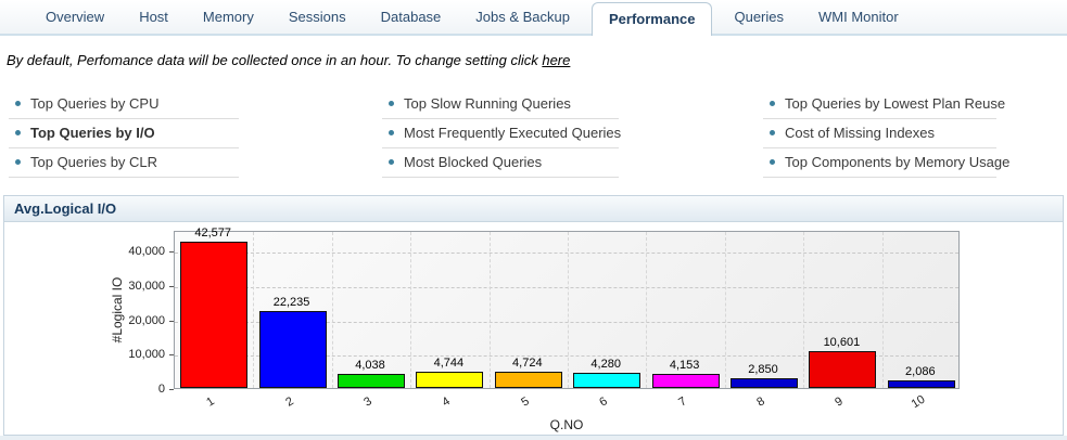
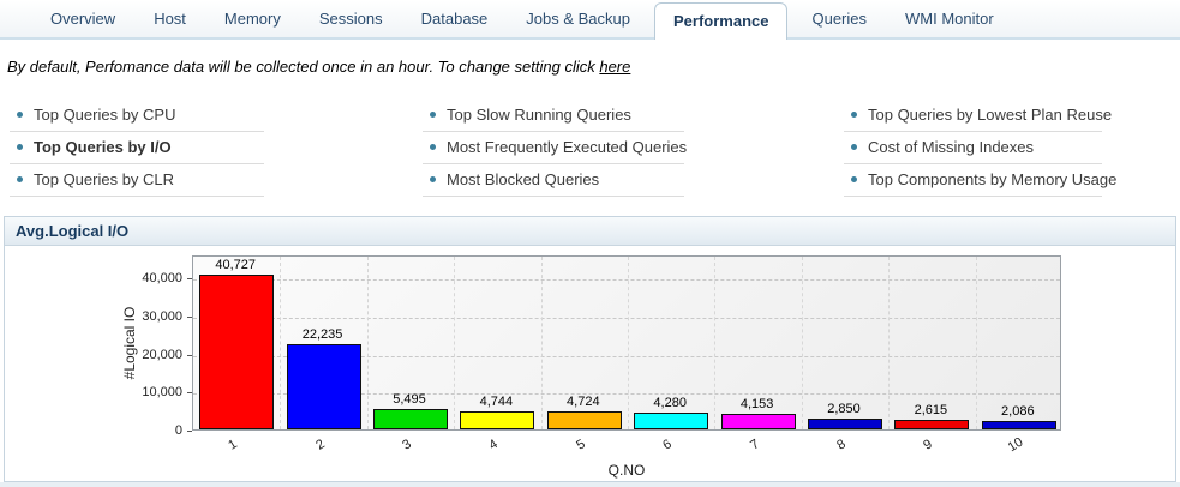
1: 42,577 -> 40,727
3: 4,038 -> 5,495
9: 10,601 -> 2,615
